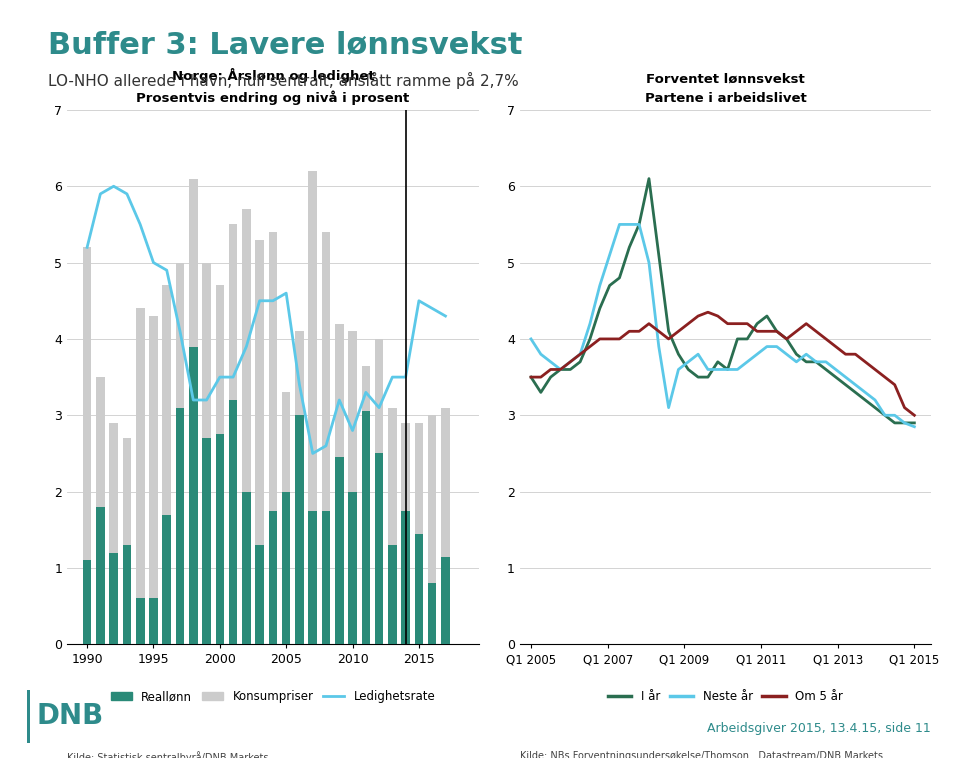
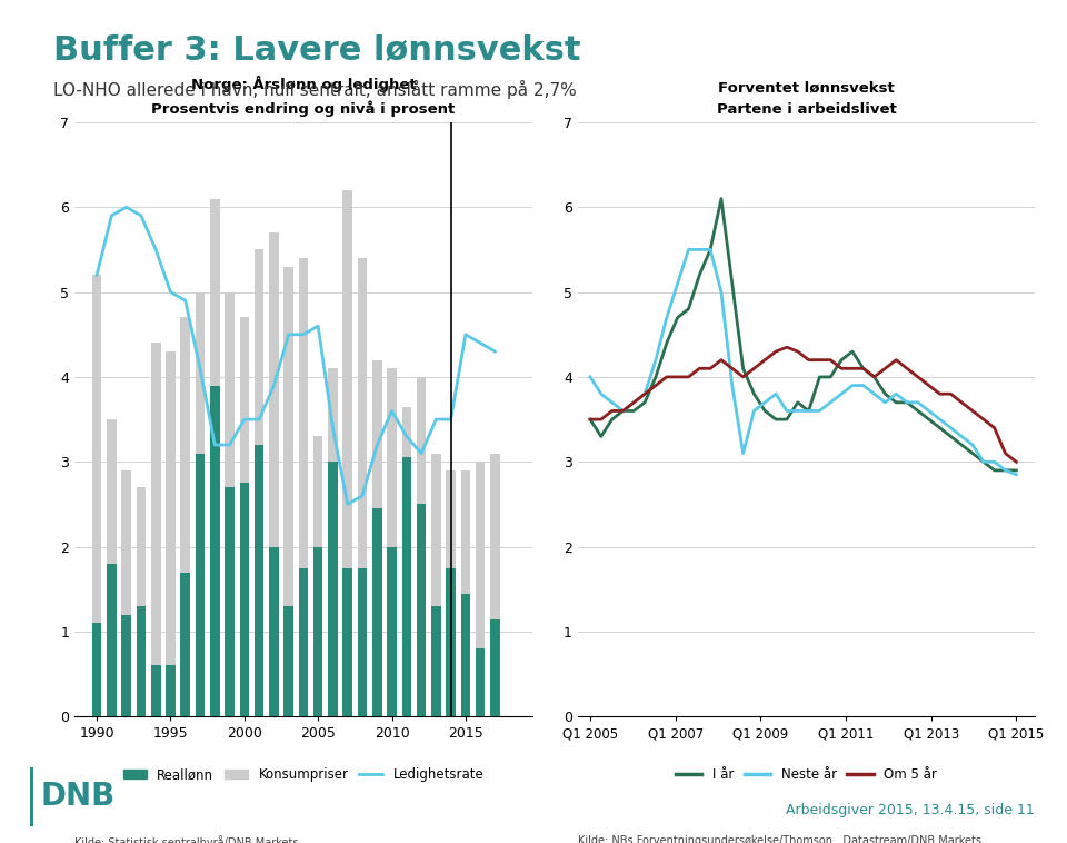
Ledighetsrate/2010: 2.8 -> 3.6
